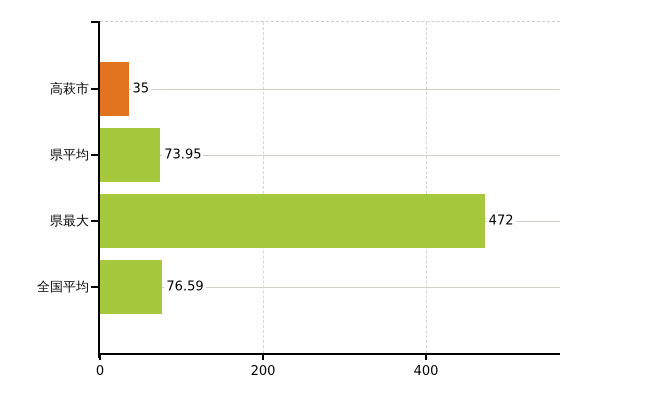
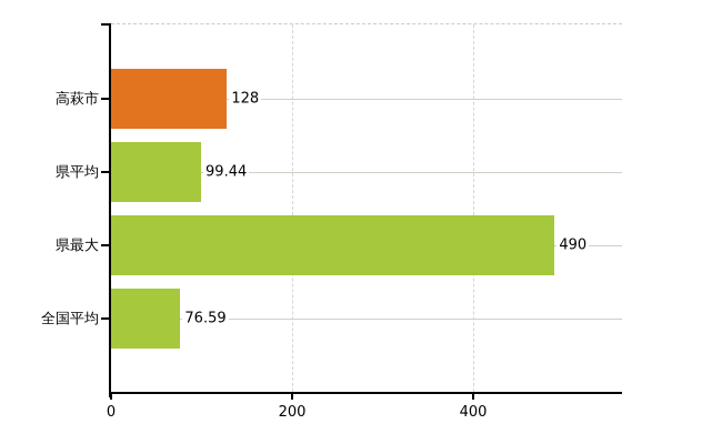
高萩市: 35 -> 128
県平均: 73.95 -> 99.44
県最大: 472 -> 490
